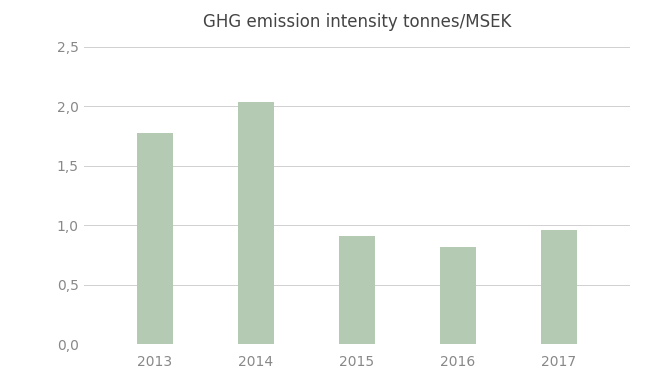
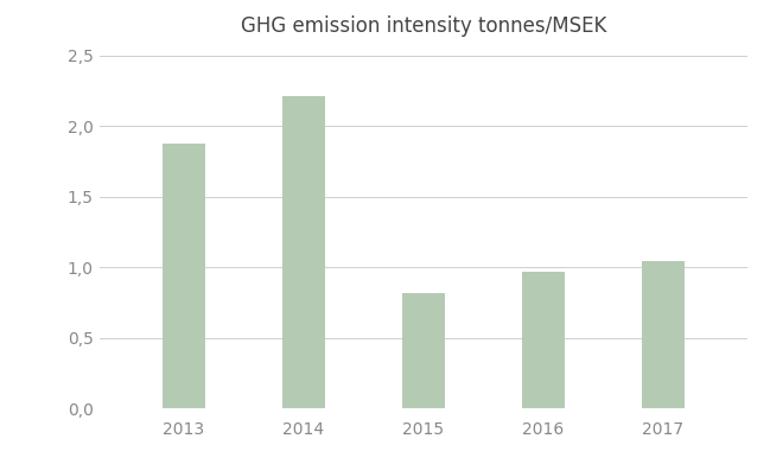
2013: 1,78 -> 1,88
2014: 2,04 -> 2,21
2015: 0,91 -> 0,82
2016: 0,82 -> 0,97
2017: 0,96 -> 1,04
